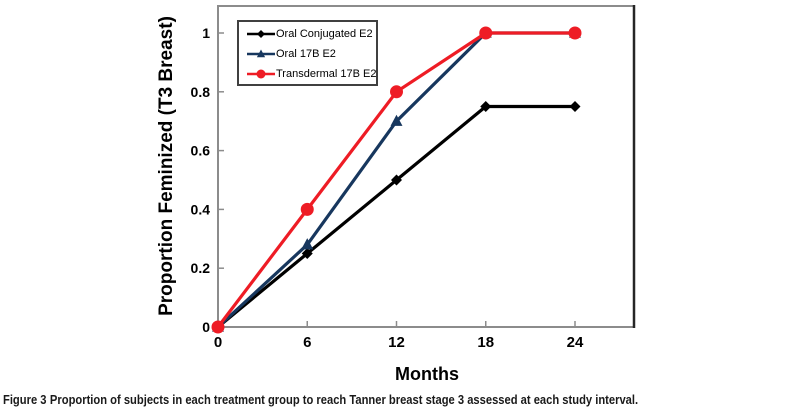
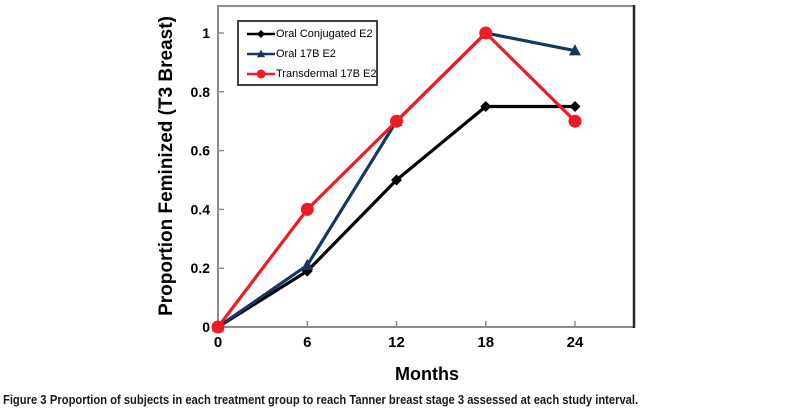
Oral Conjugated E2/6: 0.25 -> 0.19
Oral 17B E2/6: 0.28 -> 0.21
Transdermal 17B E2/12: 0.8 -> 0.7
Oral 17B E2/24: 1.00 -> 0.94
Transdermal 17B E2/24: 1.0 -> 0.7
